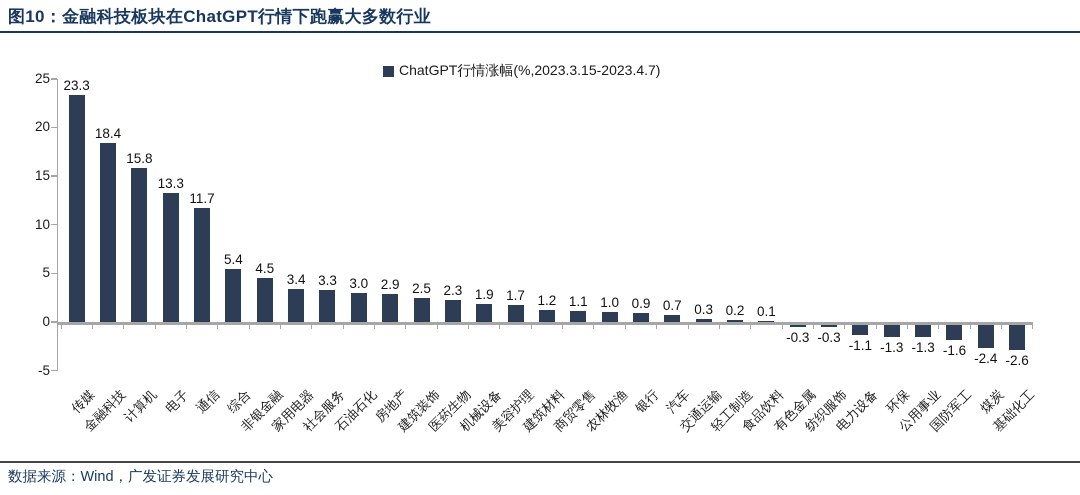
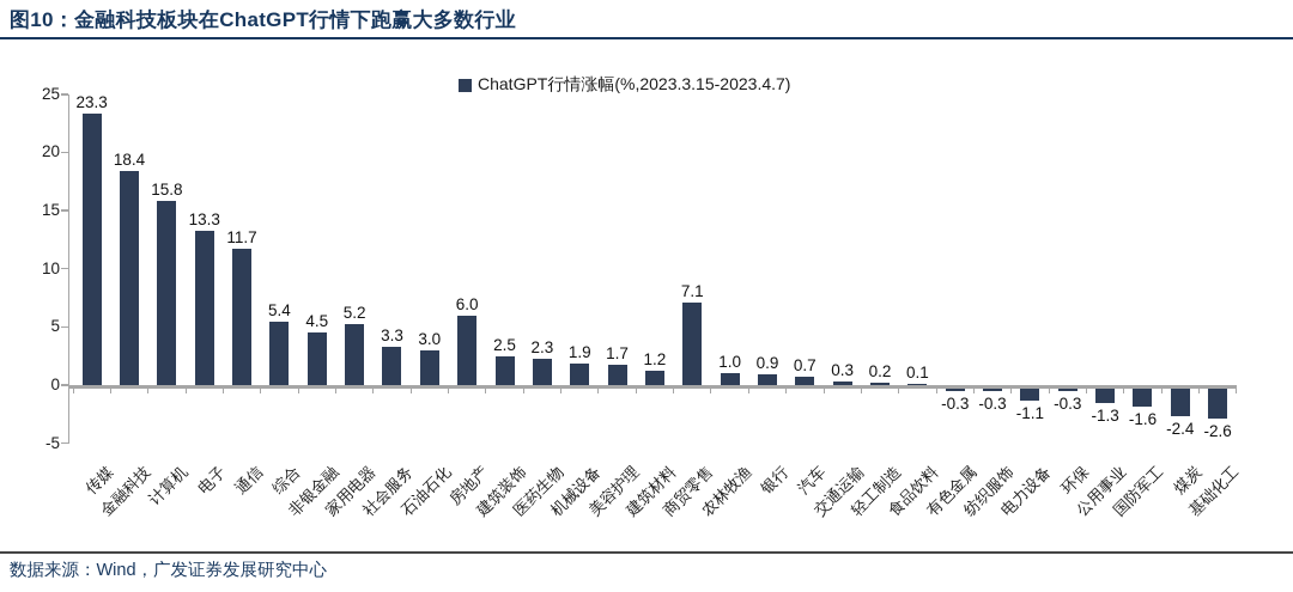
家用电器: 3.4 -> 5.2
房地产: 2.9 -> 6.0
商贸零售: 1.1 -> 7.1
环保: -1.3 -> -0.3
